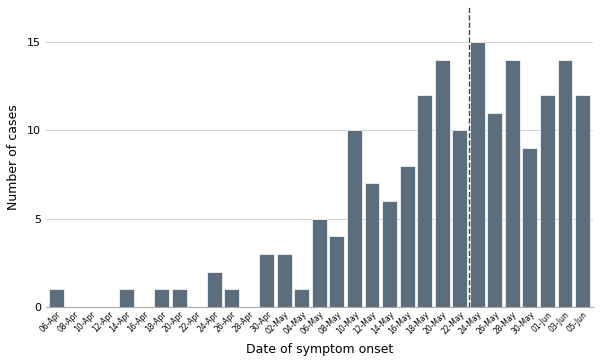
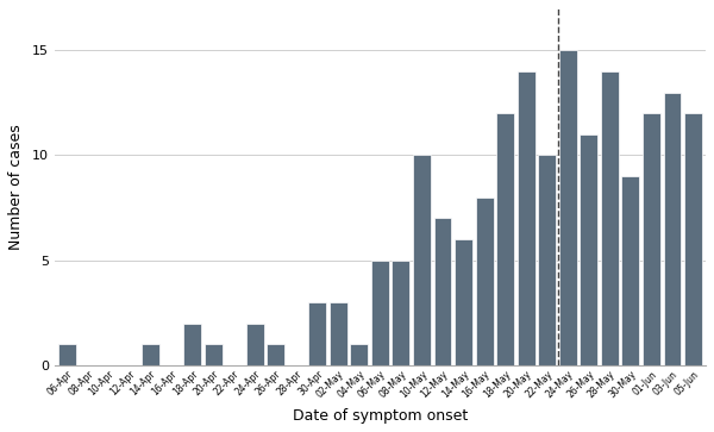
18-Apr: 1 -> 2
08-May: 4 -> 5
03-Jun: 14 -> 13
